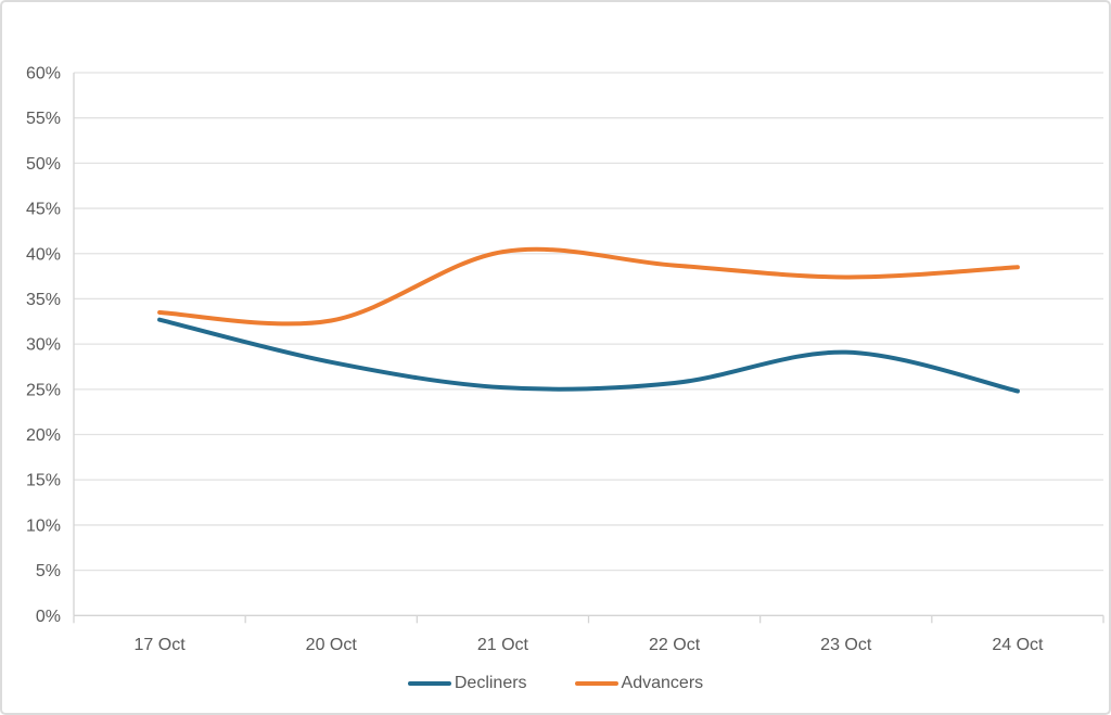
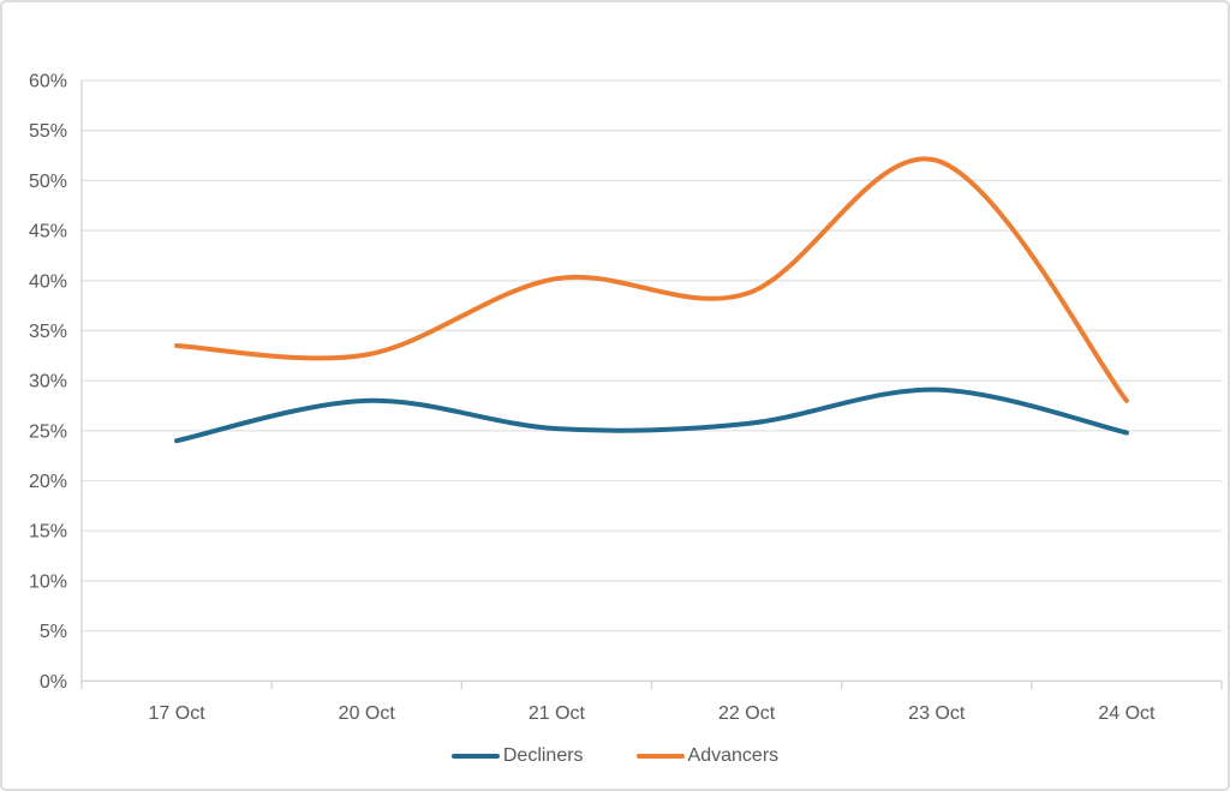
Decliners/17 Oct: 33% -> 24%
Advancers/23 Oct: 37% -> 52%
Advancers/24 Oct: 38% -> 28%
